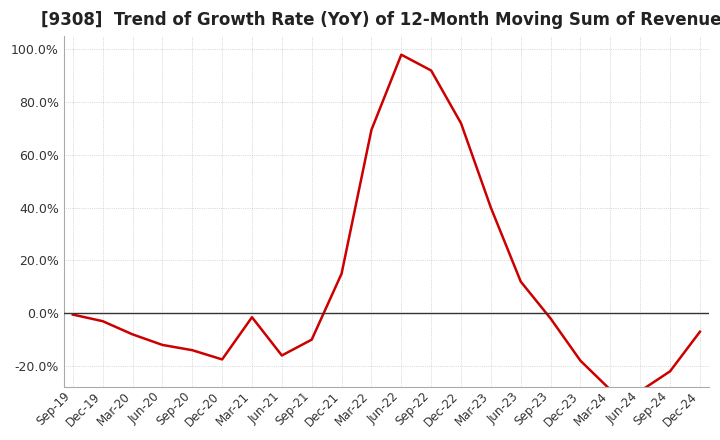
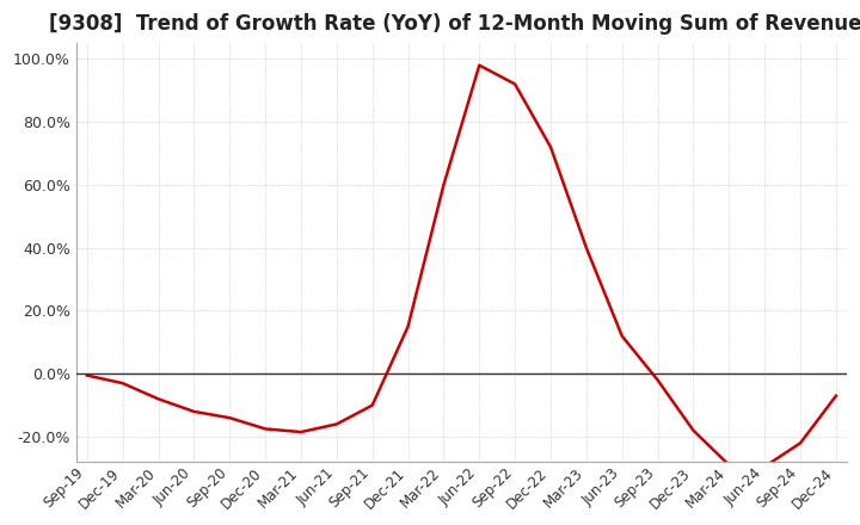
Mar-21: -1.5% -> -18.5%
Mar-22: 69.5% -> 60.0%
